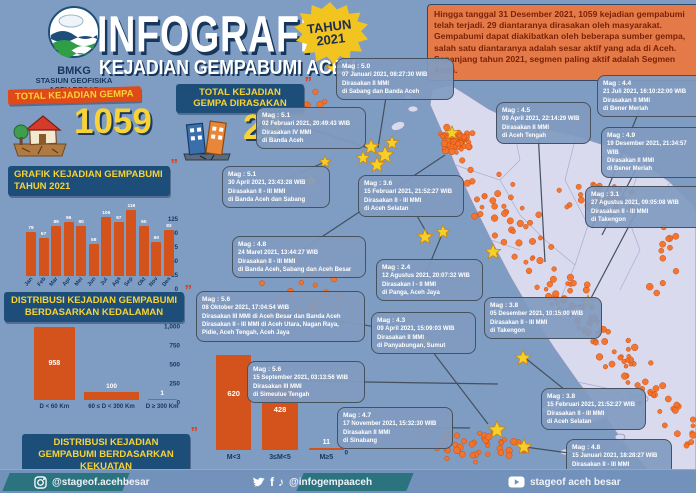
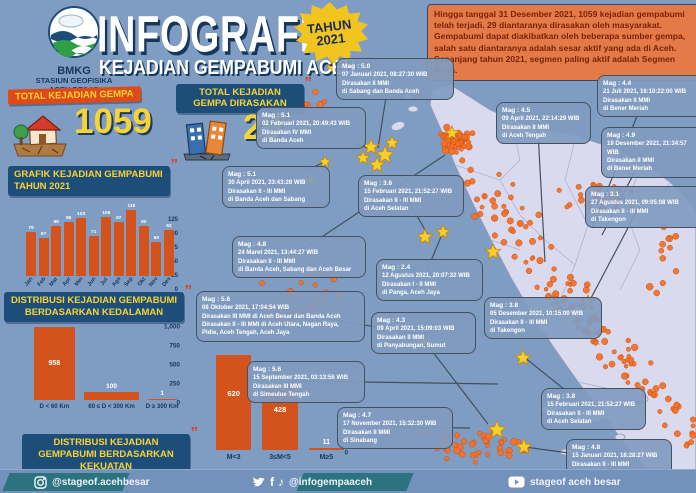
GRAFIK KEJADIAN GEMPABUMI TAHUN 2021/Mei: 90 -> 103
GRAFIK KEJADIAN GEMPABUMI TAHUN 2021/Jun: 58 -> 71
